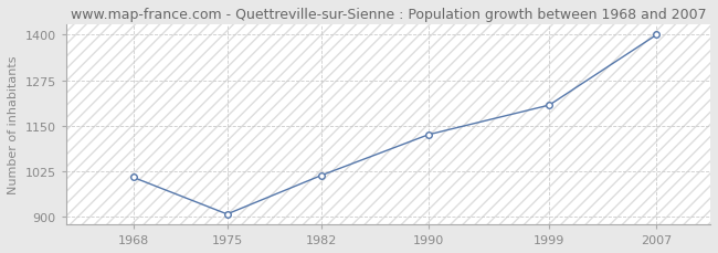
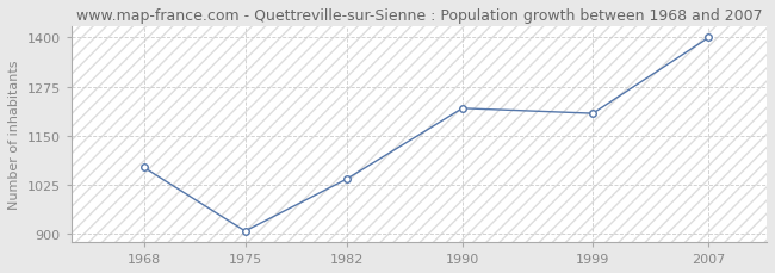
1968: 1009 -> 1070
1982: 1014 -> 1040
1990: 1126 -> 1220
